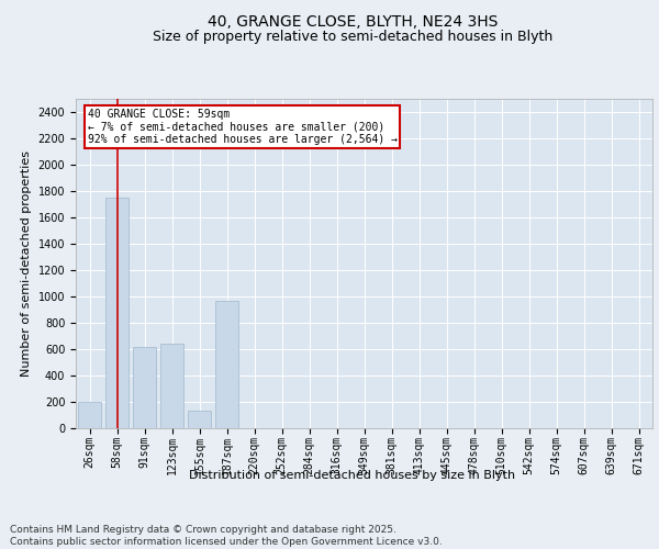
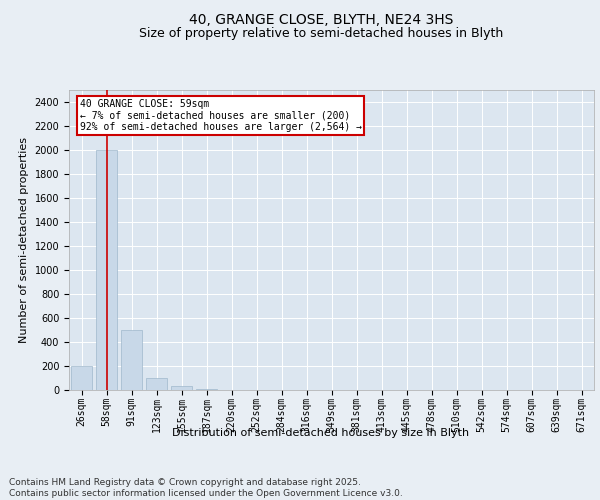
58sqm: 1750 -> 2000
91sqm: 620 -> 500
123sqm: 640 -> 100
155sqm: 130 -> 30
187sqm: 970 -> 0
